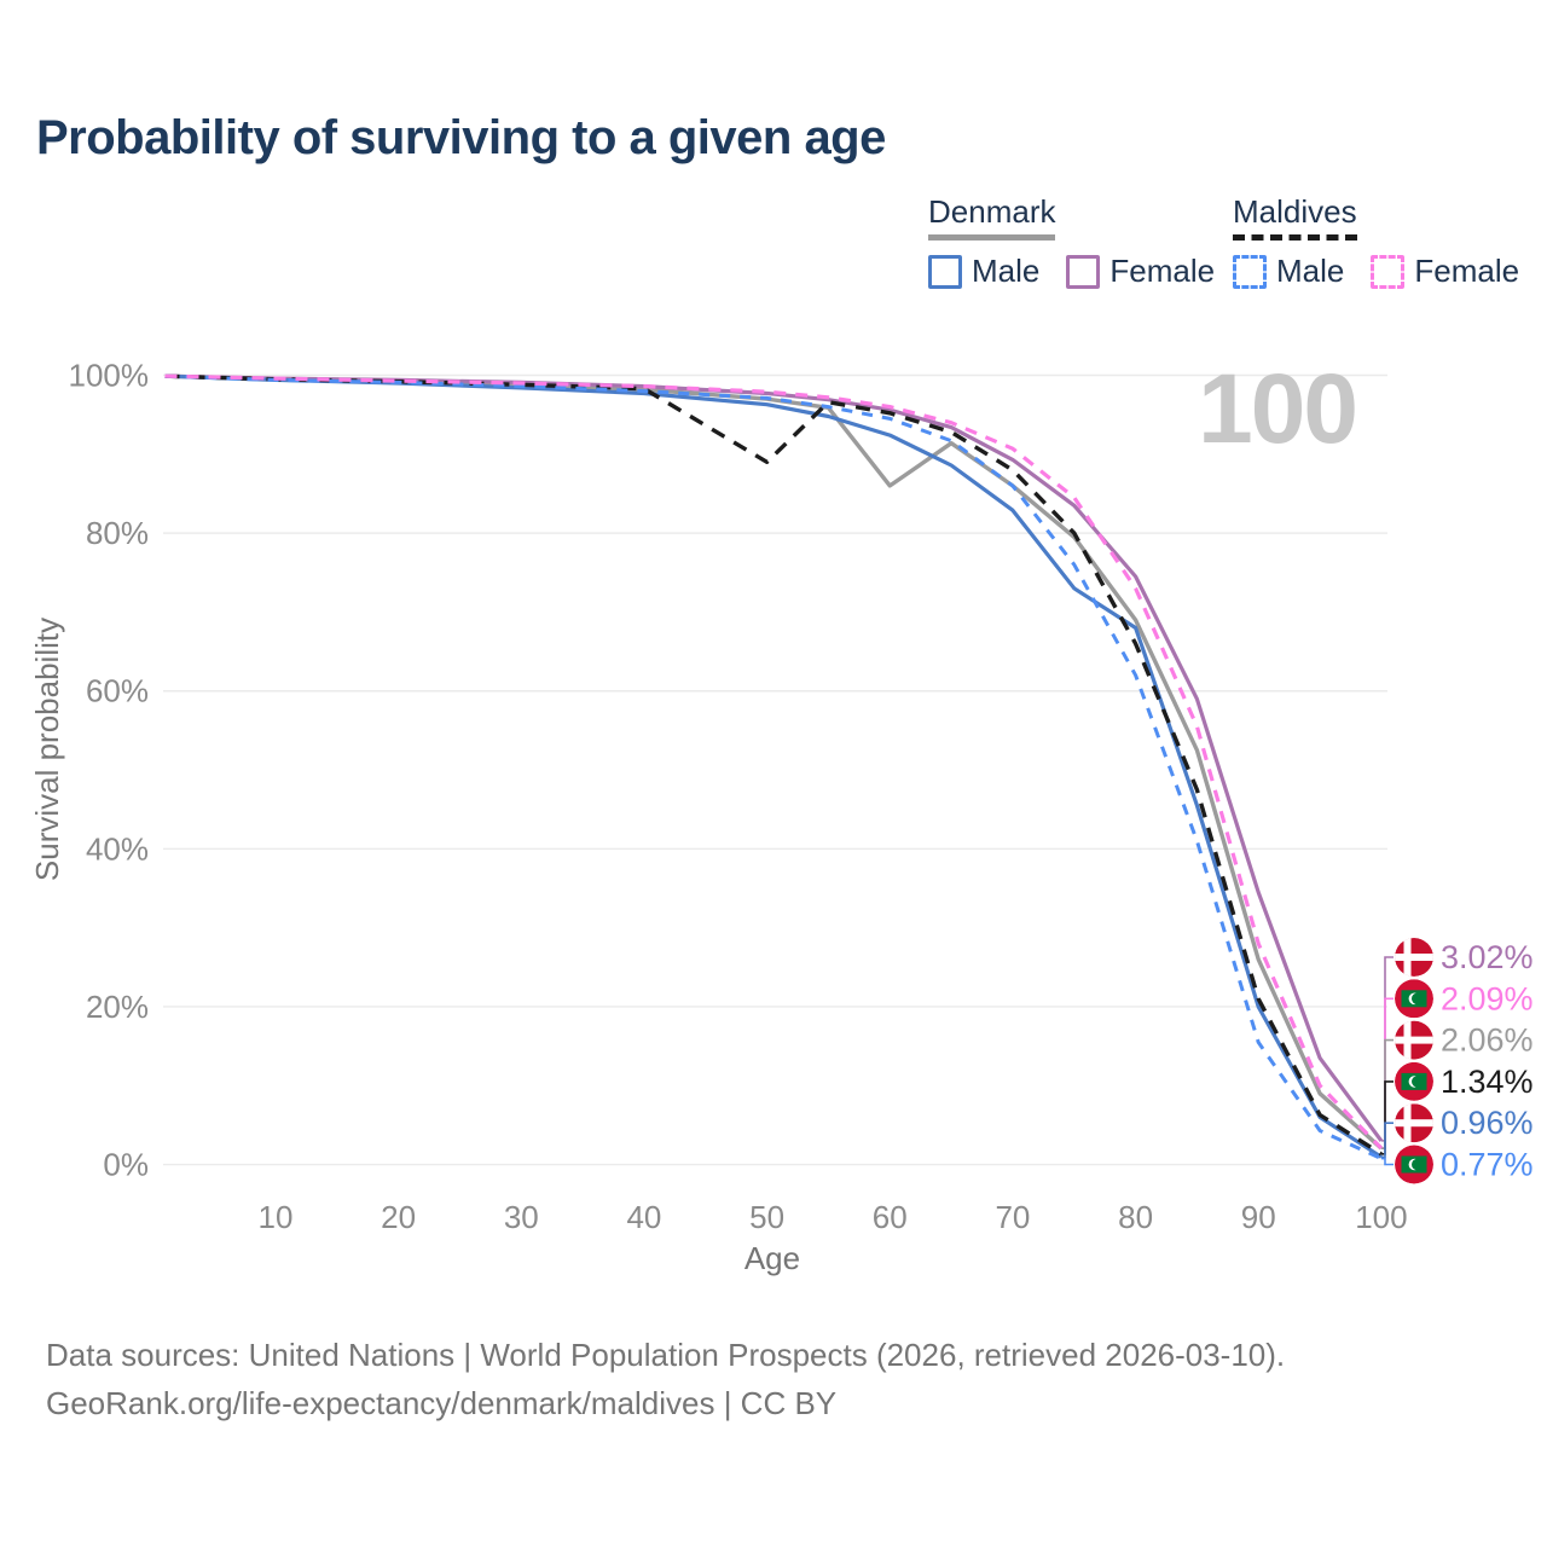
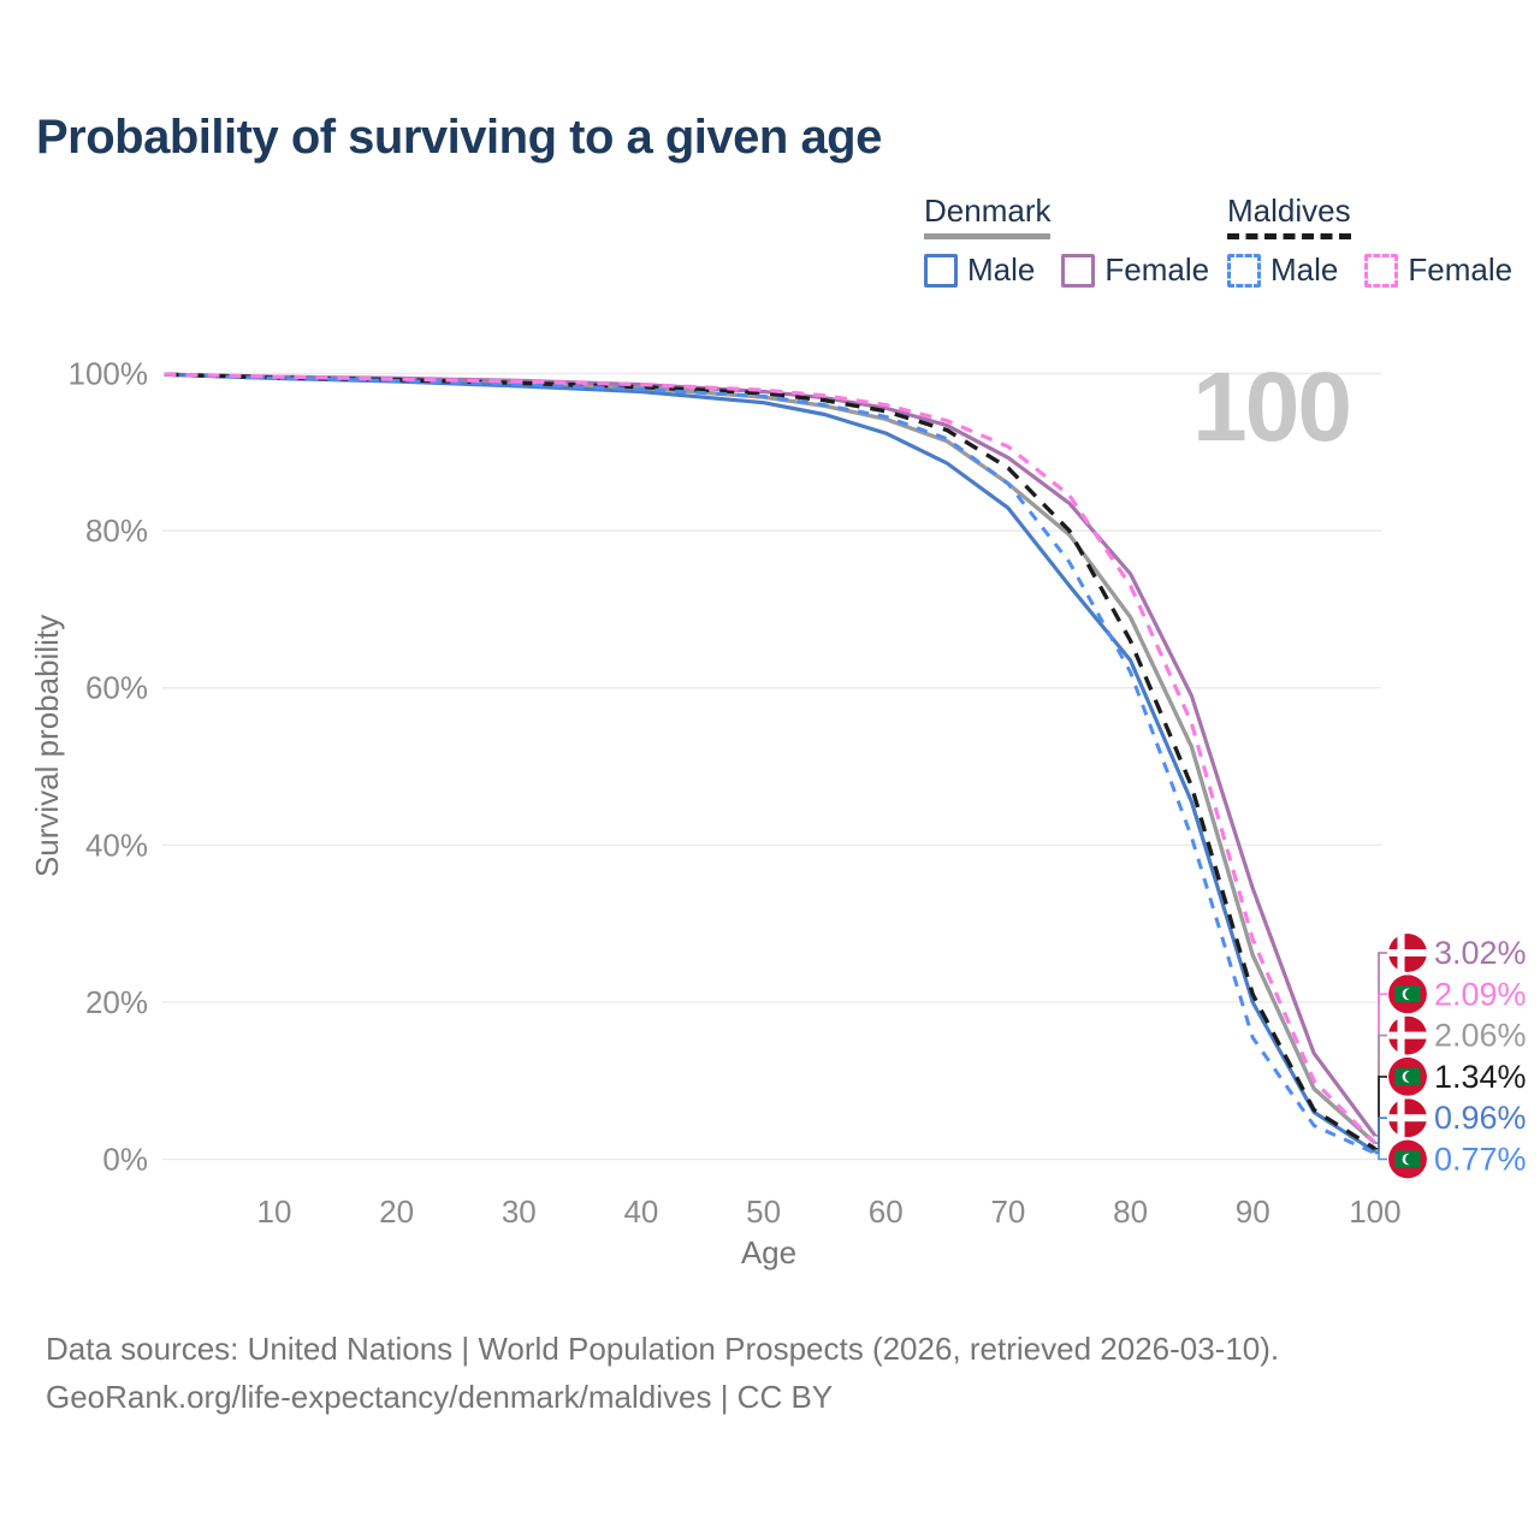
Maldives/50: 89% -> 98%
Denmark/60: 86% -> 94%
Denmark Male/80: 68% -> 64%
